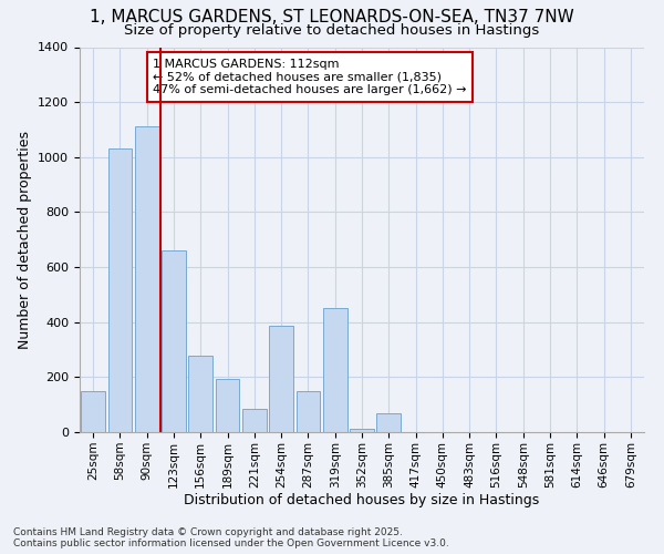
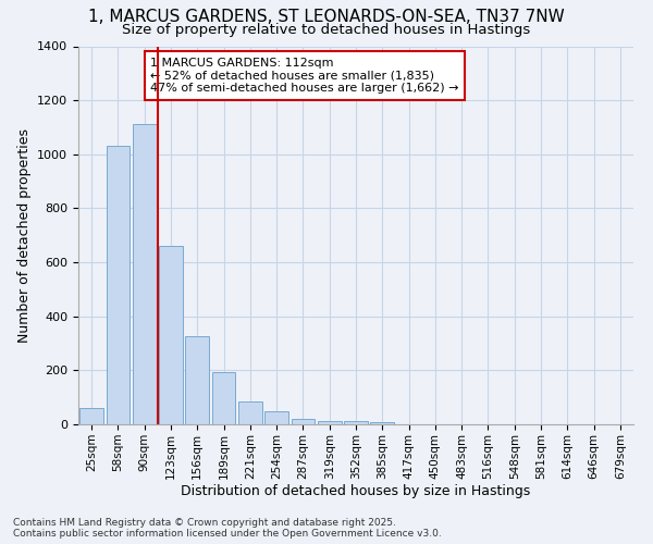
25sqm: 150 -> 62
156sqm: 280 -> 325
254sqm: 385 -> 48
287sqm: 150 -> 22
319sqm: 450 -> 14
385sqm: 70 -> 10
